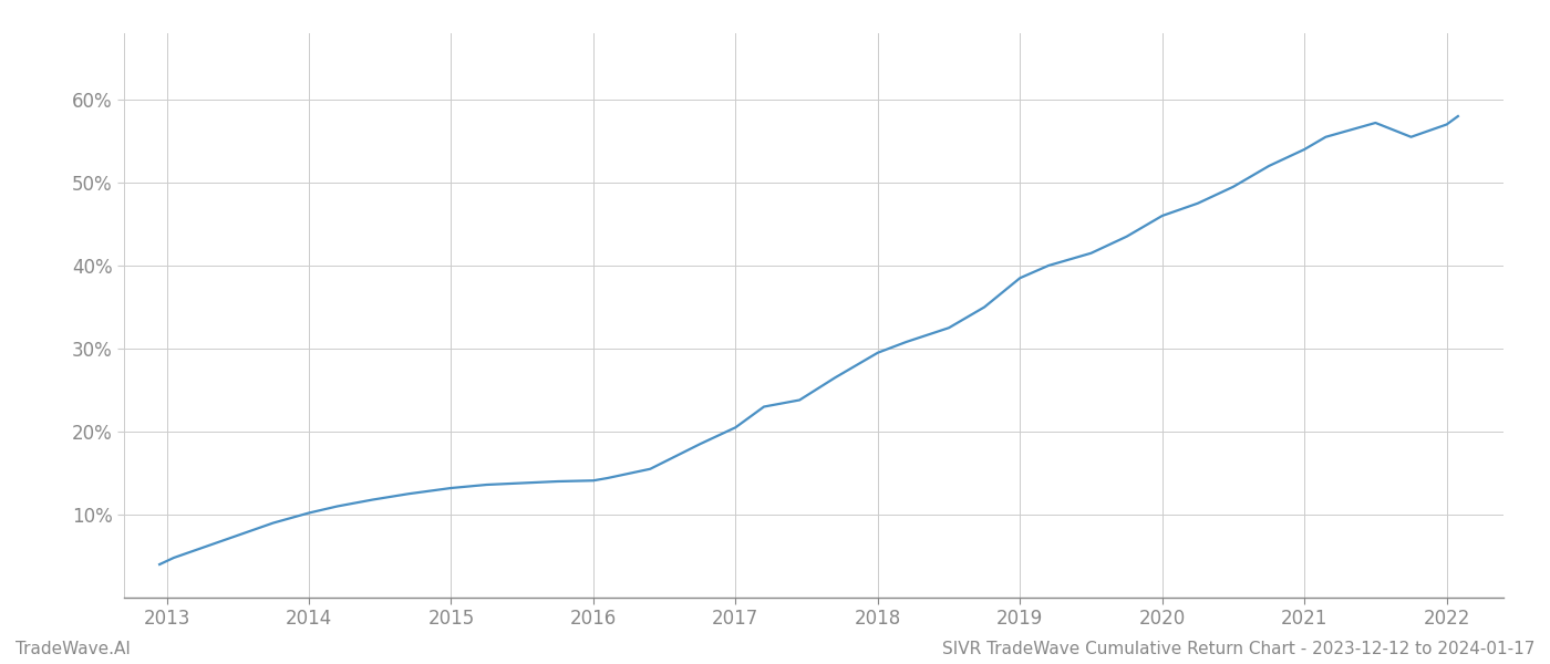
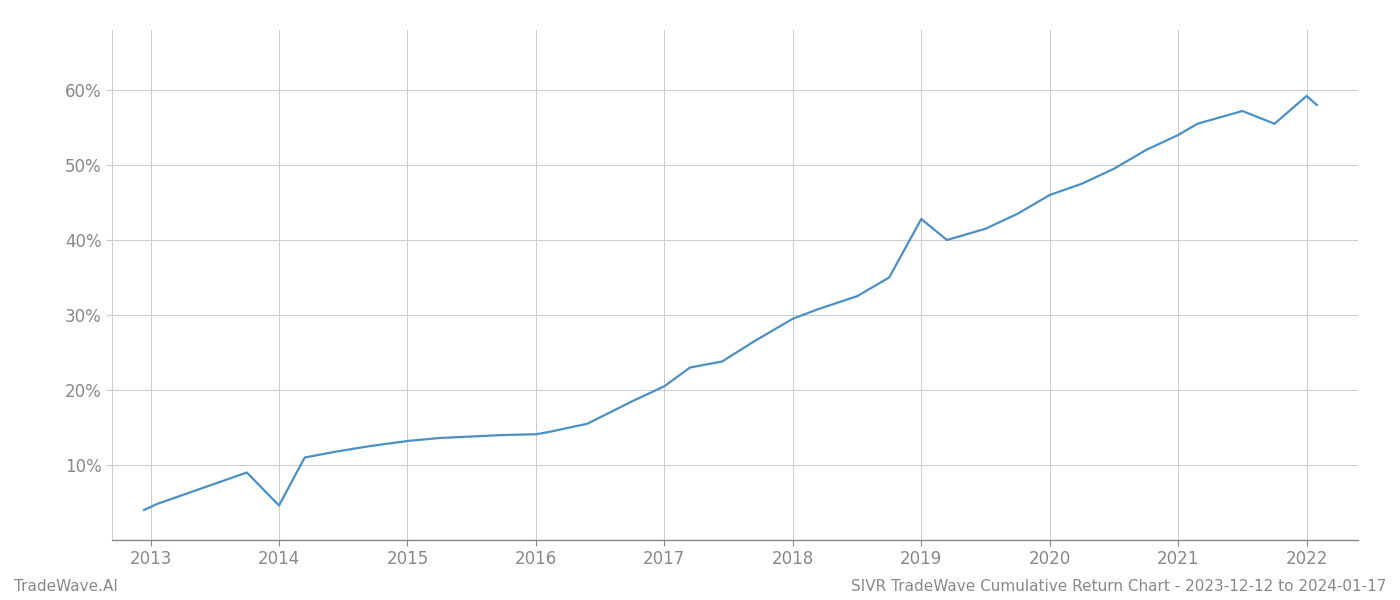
2014: 10.2% -> 4.6%
2019: 38.5% -> 42.8%
2022: 57.0% -> 59.2%
